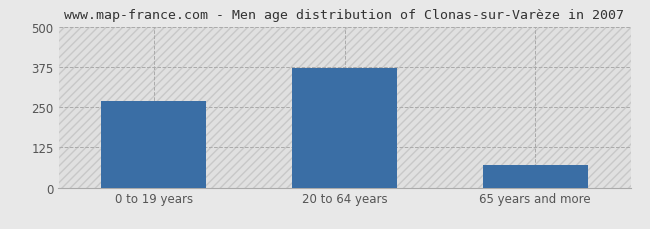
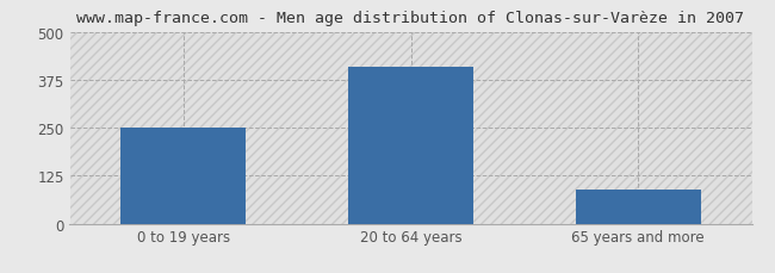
0 to 19 years: 270 -> 250
20 to 64 years: 370 -> 410
65 years and more: 70 -> 90
